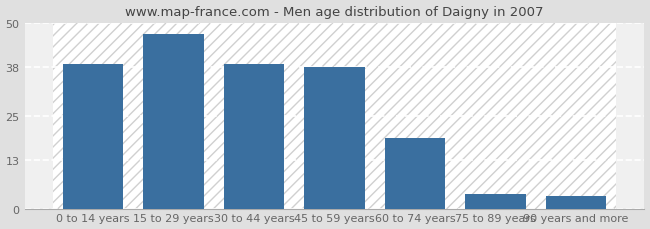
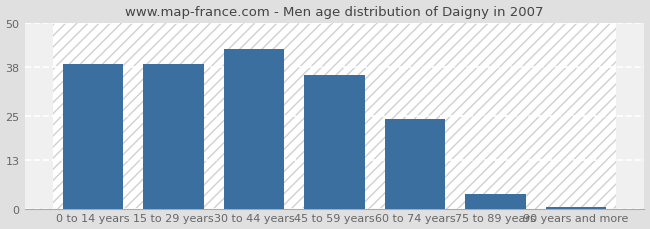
15 to 29 years: 47.0 -> 39.0
30 to 44 years: 39.0 -> 43.0
45 to 59 years: 38.0 -> 36.0
60 to 74 years: 19.0 -> 24.0
90 years and more: 3.5 -> 0.5
